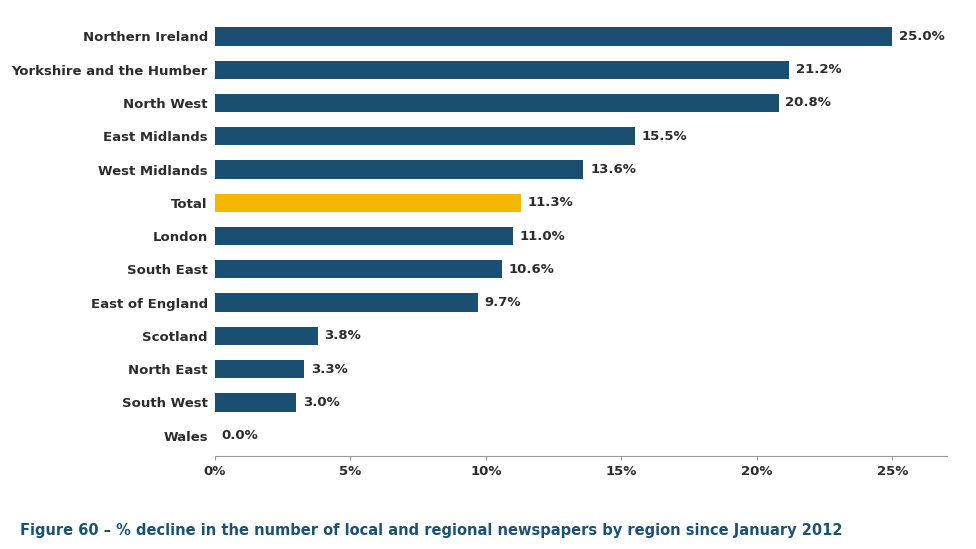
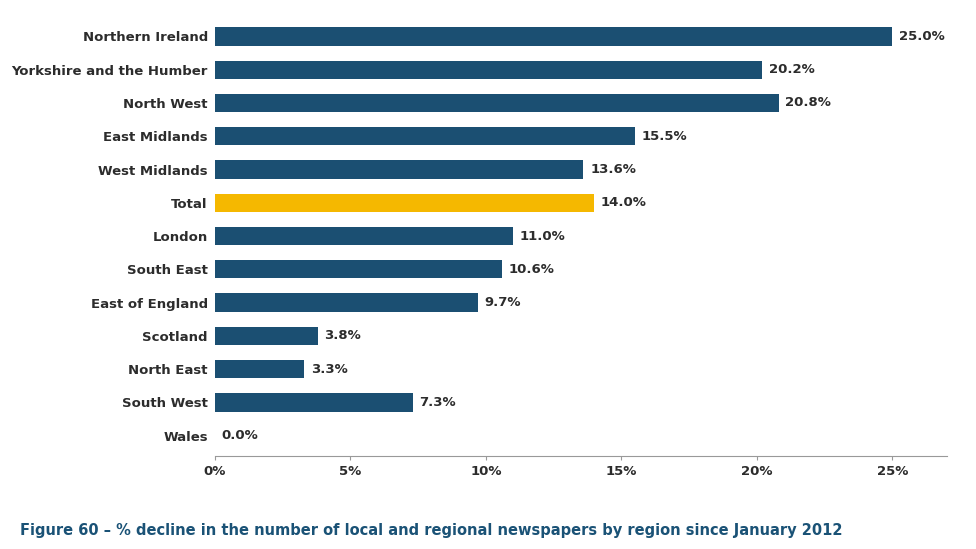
Yorkshire and the Humber: 21.2% -> 20.2%
Total: 11.3% -> 14.0%
South West: 3.0% -> 7.3%
